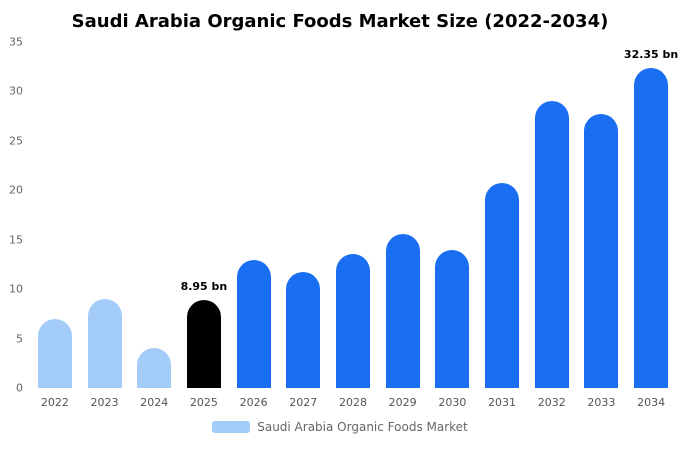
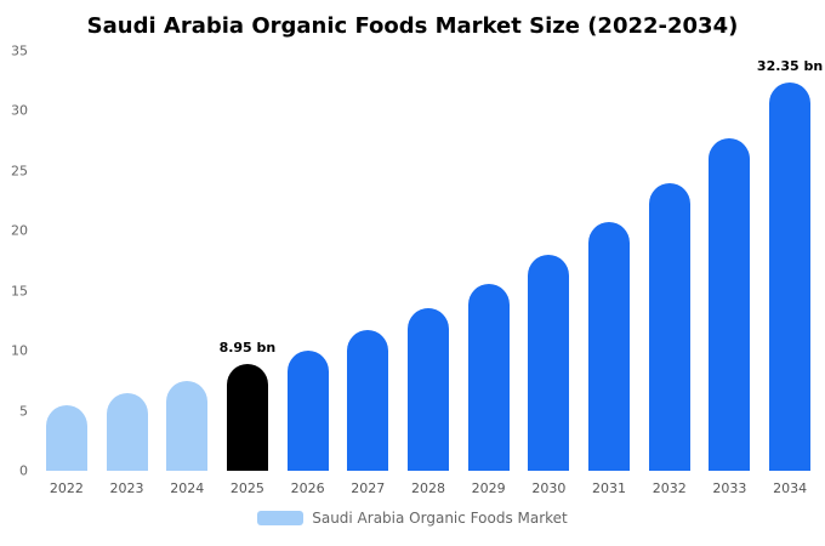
2022: 7 -> 6
2023: 9 -> 6
2024: 4 -> 8
2026: 13 -> 10
2030: 14 -> 18
2032: 29 -> 24
